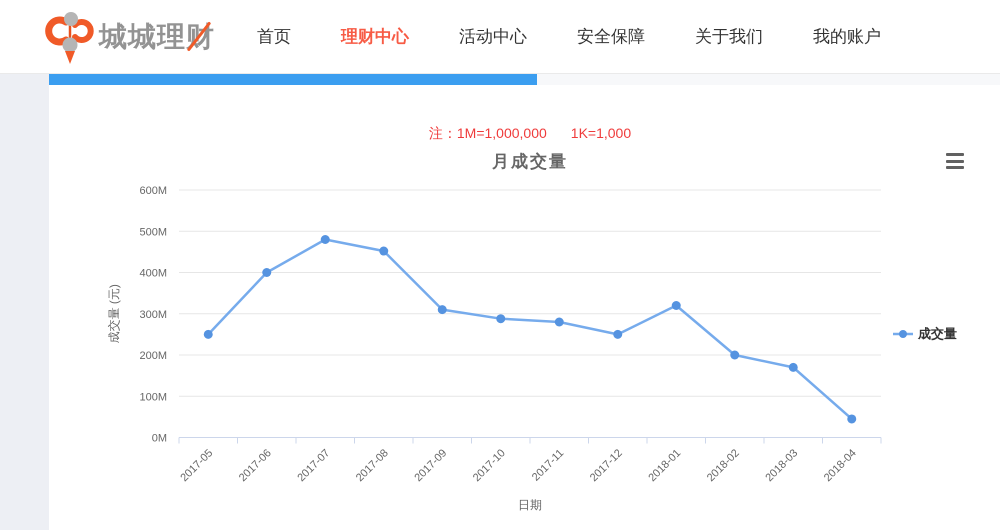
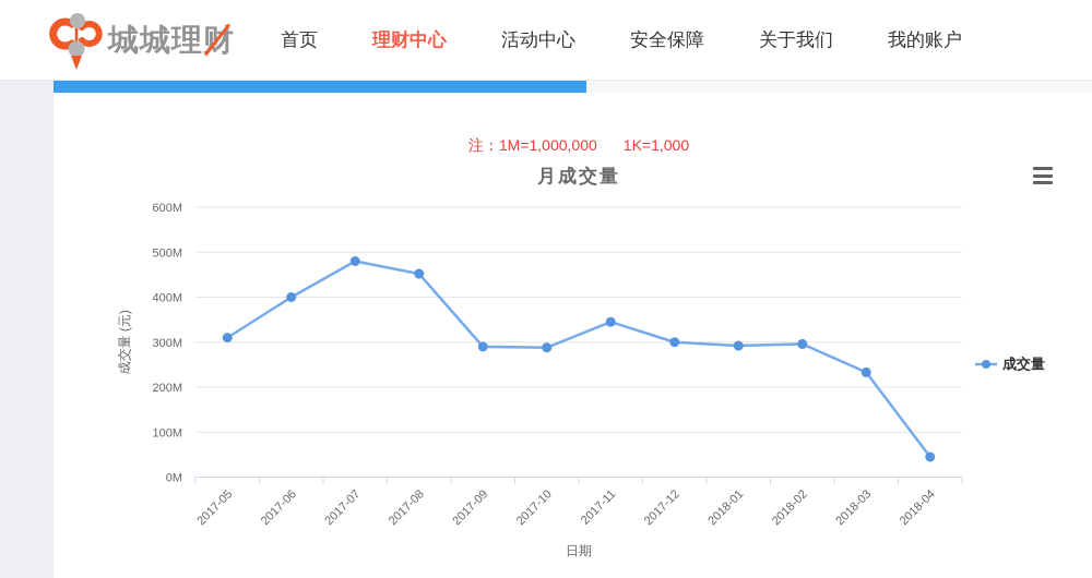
2017-05: 250M -> 310M
2017-09: 310M -> 290M
2017-11: 280M -> 340M
2017-12: 250M -> 300M
2018-01: 320M -> 290M
2018-02: 200M -> 300M
2018-03: 170M -> 230M
